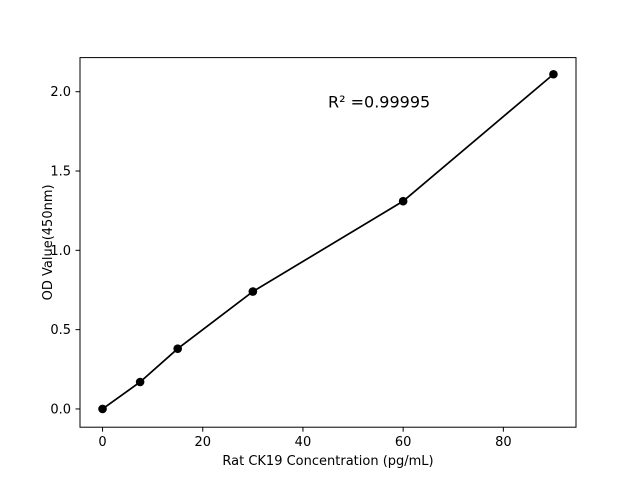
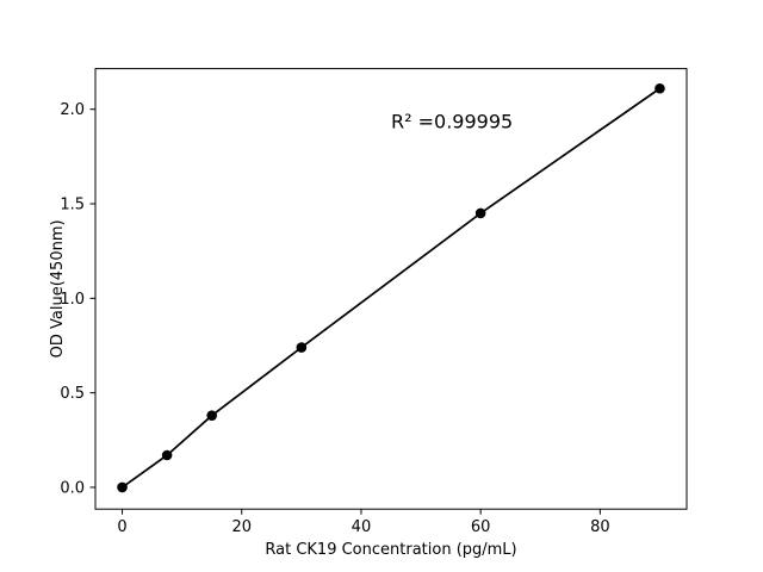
60: 1.31 -> 1.45
